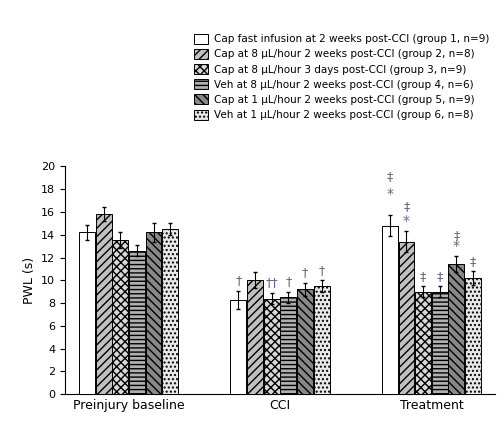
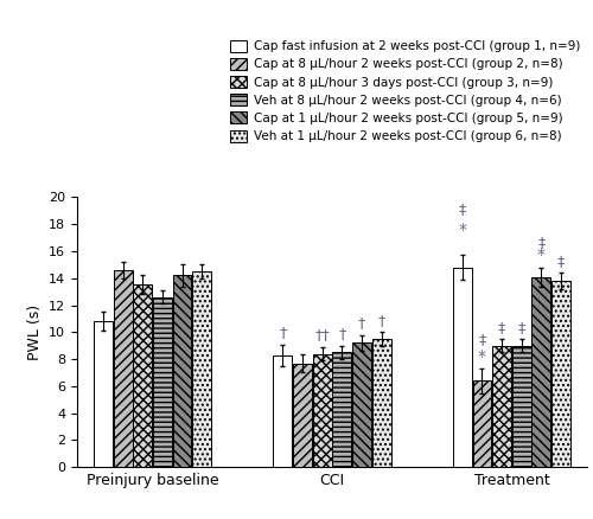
Cap fast infusion at 2 weeks post-CCI (group 1, n=9)/Preinjury baseline: 14.2 -> 10.8
Cap at 8 μL/hour 2 weeks post-CCI (group 2, n=8)/Preinjury baseline: 15.8 -> 14.6
Cap at 8 μL/hour 2 weeks post-CCI (group 2, n=8)/CCI: 10.0 -> 7.7
Cap at 8 μL/hour 2 weeks post-CCI (group 2, n=8)/Treatment: 13.4 -> 6.4
Cap at 1 μL/hour 2 weeks post-CCI (group 5, n=9)/Treatment: 11.4 -> 14.1
Veh at 1 μL/hour 2 weeks post-CCI (group 6, n=8)/Treatment: 10.2 -> 13.8
